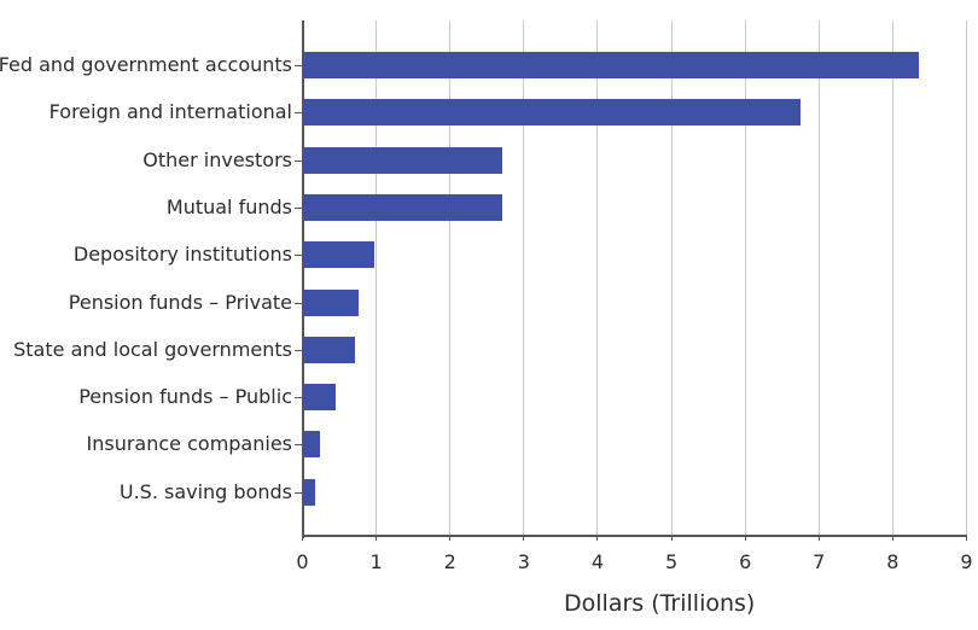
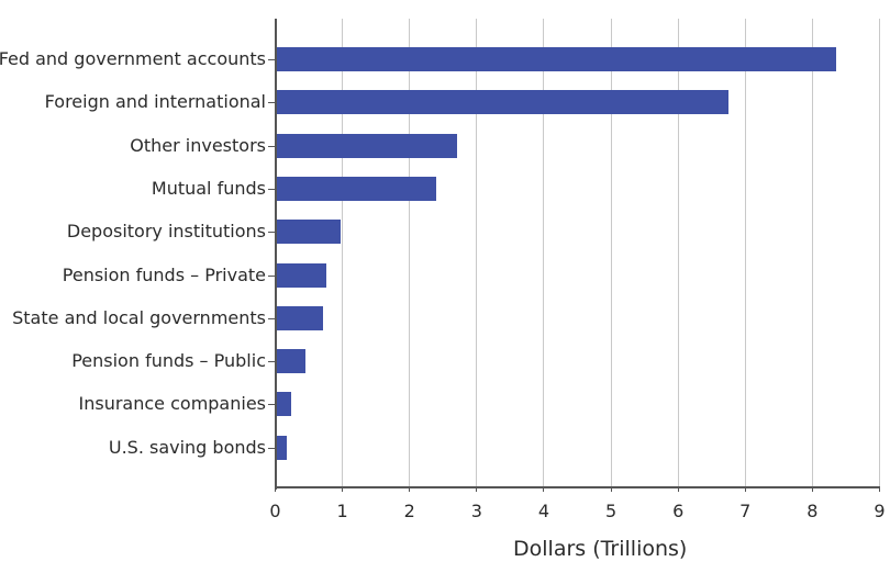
Mutual funds: 2.7 -> 2.4
